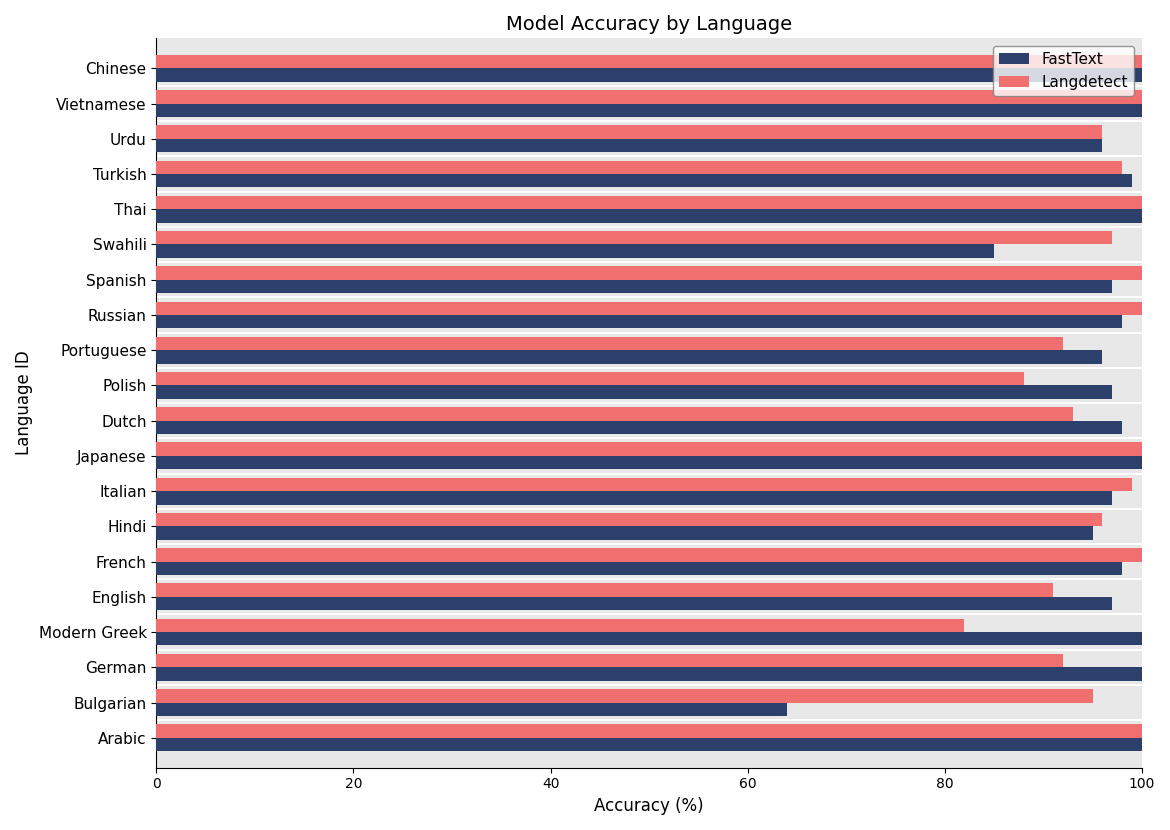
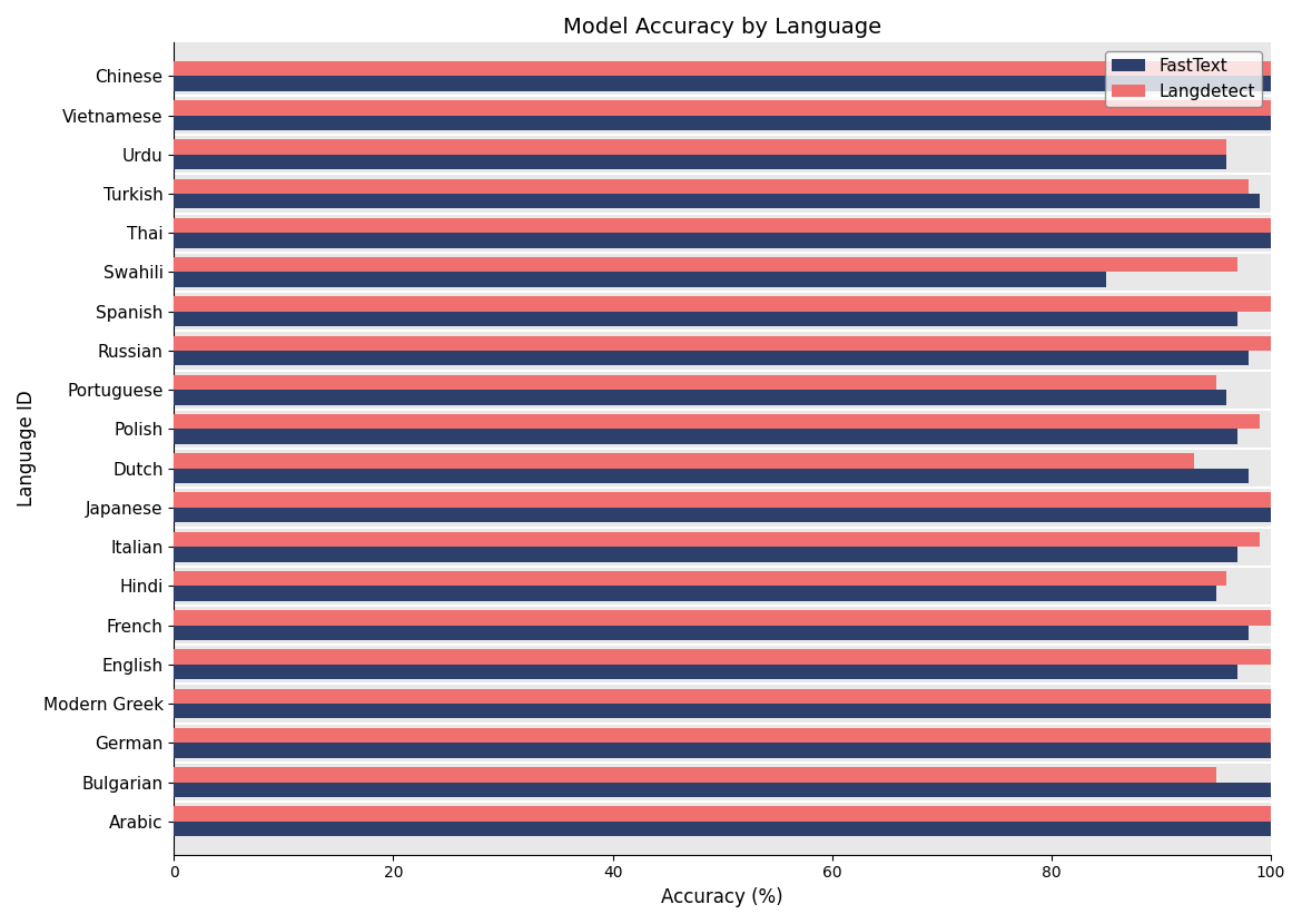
Langdetect/Portuguese: 92 -> 95
Langdetect/Polish: 88 -> 99
Langdetect/English: 91 -> 100
Langdetect/Modern Greek: 82 -> 100
Langdetect/German: 92 -> 100
FastText/Bulgarian: 64 -> 100
